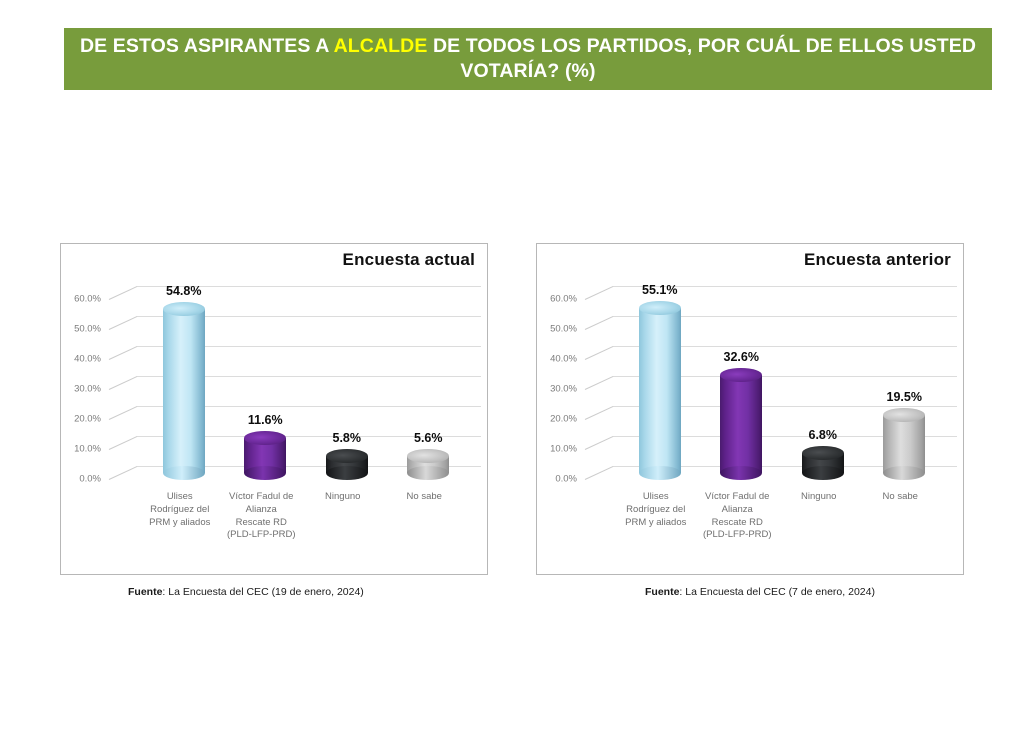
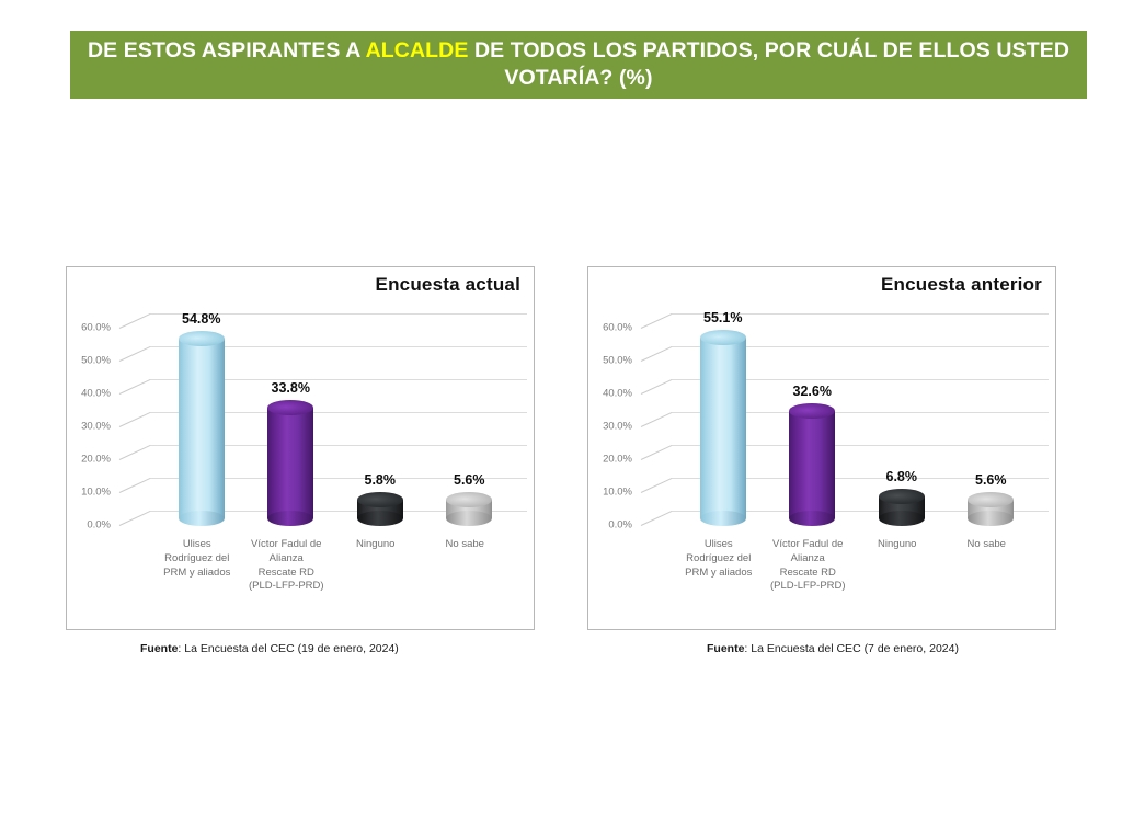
Encuesta actual/Víctor Fadul de Alianza Rescate RD (PLD-LFP-PRD): 11.6% -> 33.8%
Encuesta anterior/No sabe: 19.5% -> 5.6%
